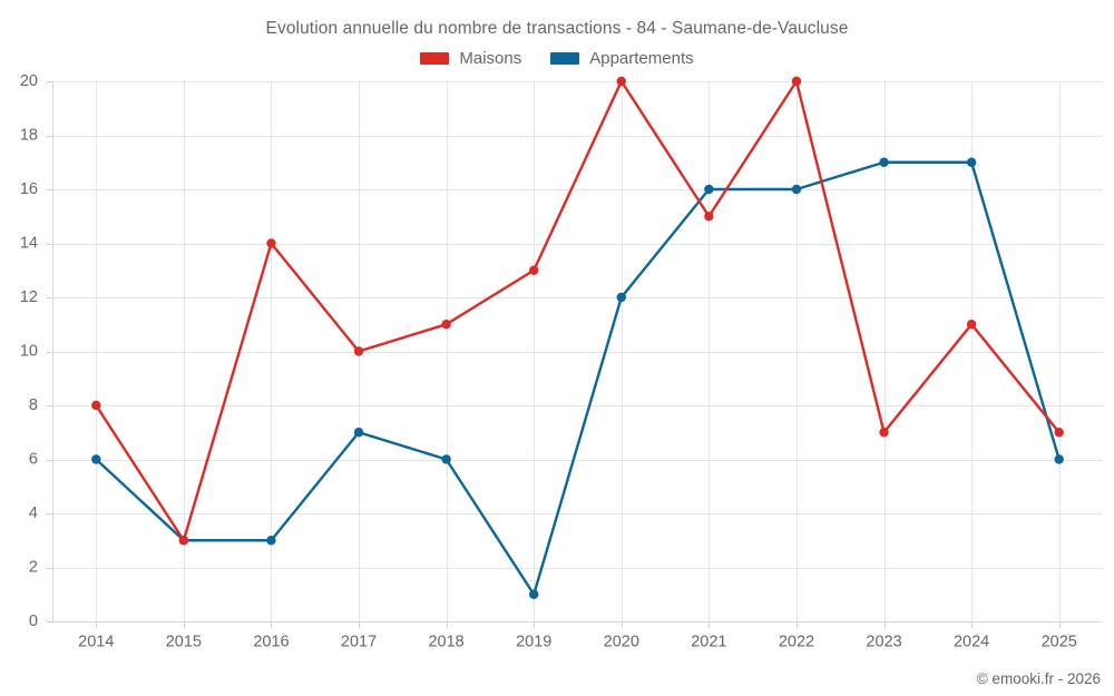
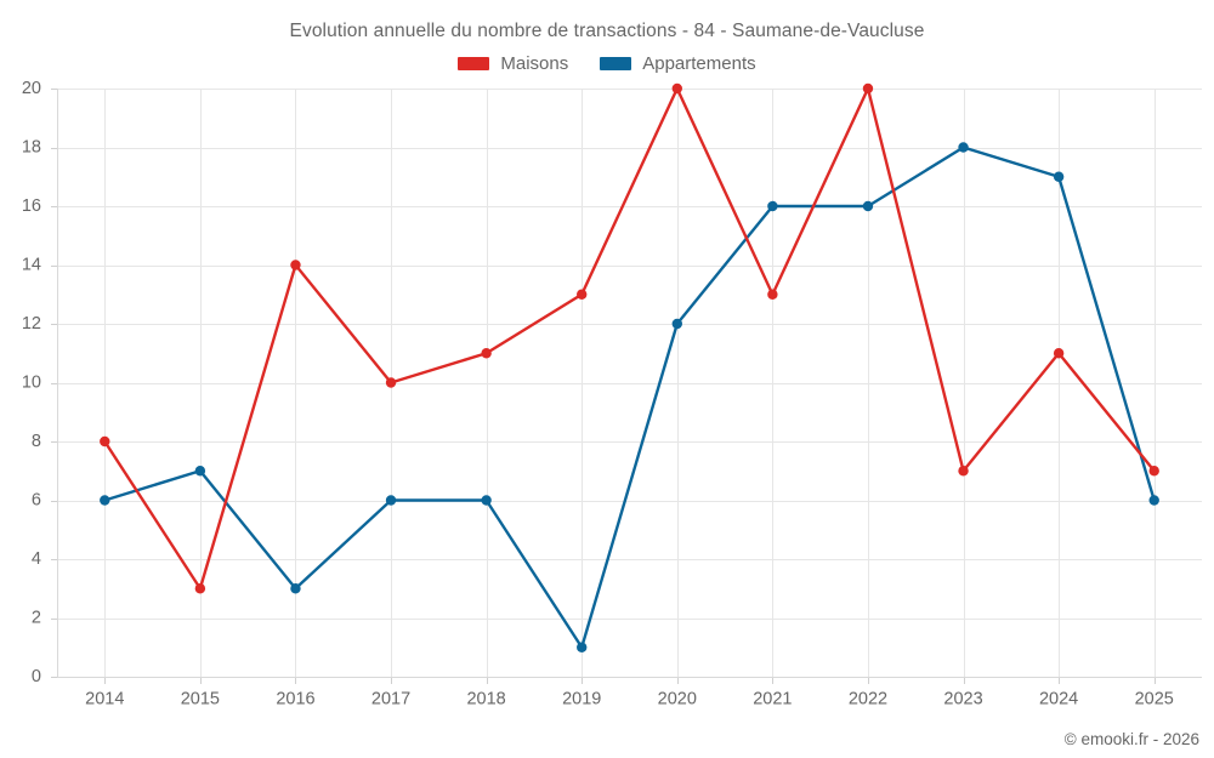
Appartements/2015: 3 -> 7
Appartements/2017: 7 -> 6
Maisons/2021: 15 -> 13
Appartements/2023: 17 -> 18
